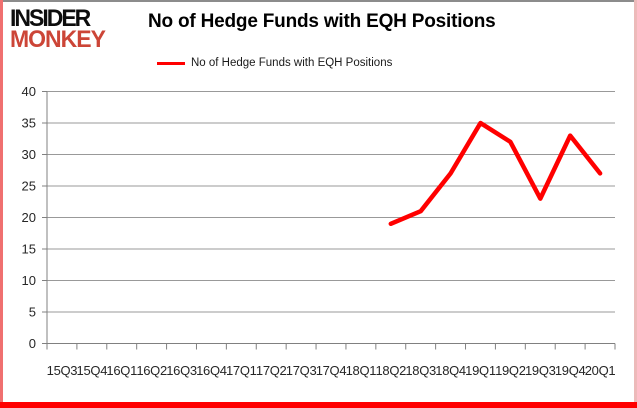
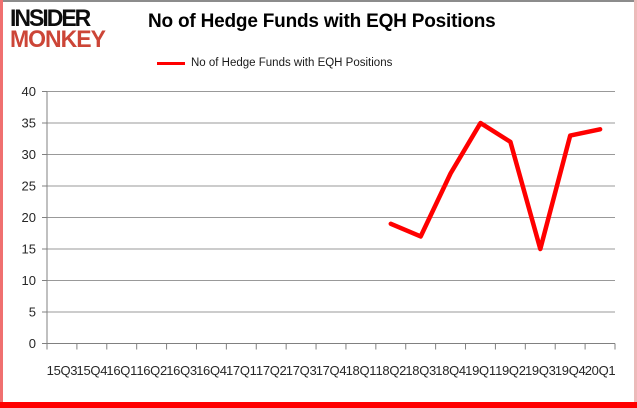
18Q3: 21 -> 17
19Q3: 23 -> 15
20Q1: 27 -> 34
